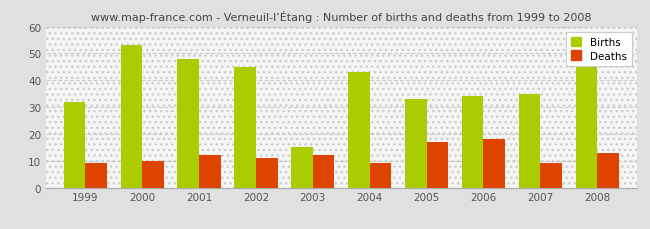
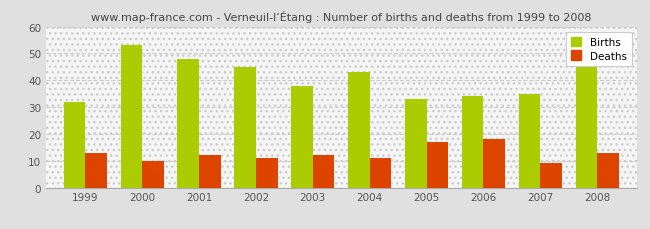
Deaths/1999: 9 -> 13
Births/2003: 15 -> 38
Deaths/2004: 9 -> 11
